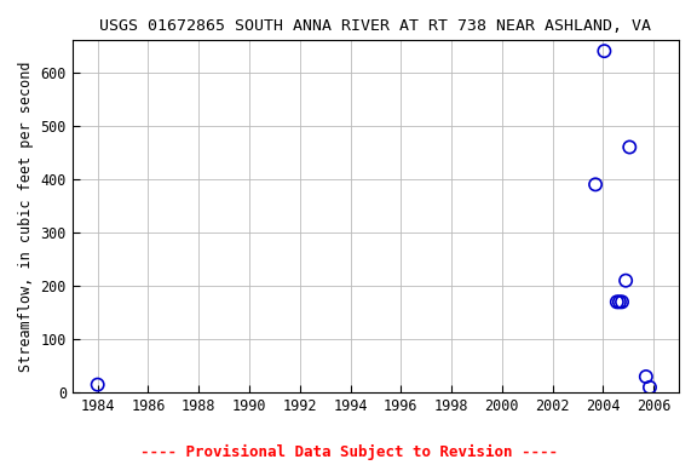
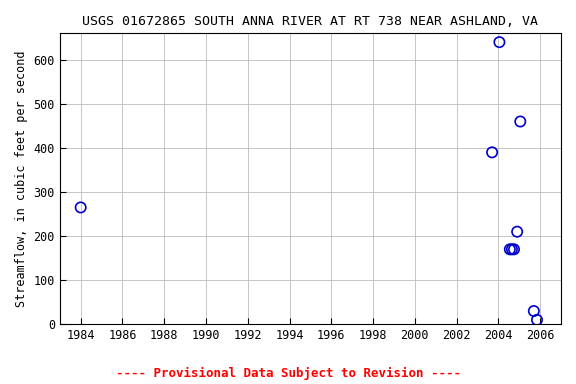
1984: 15 -> 265
